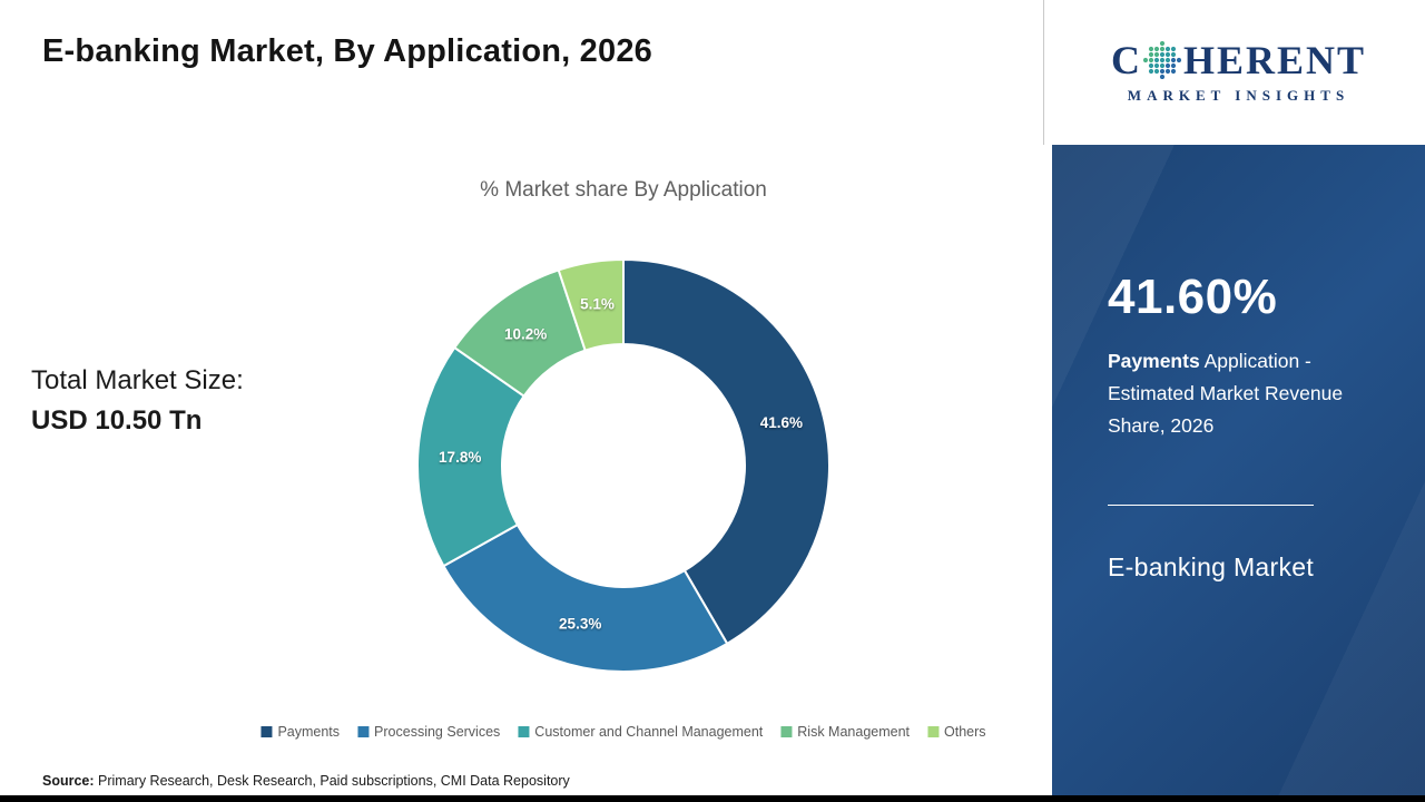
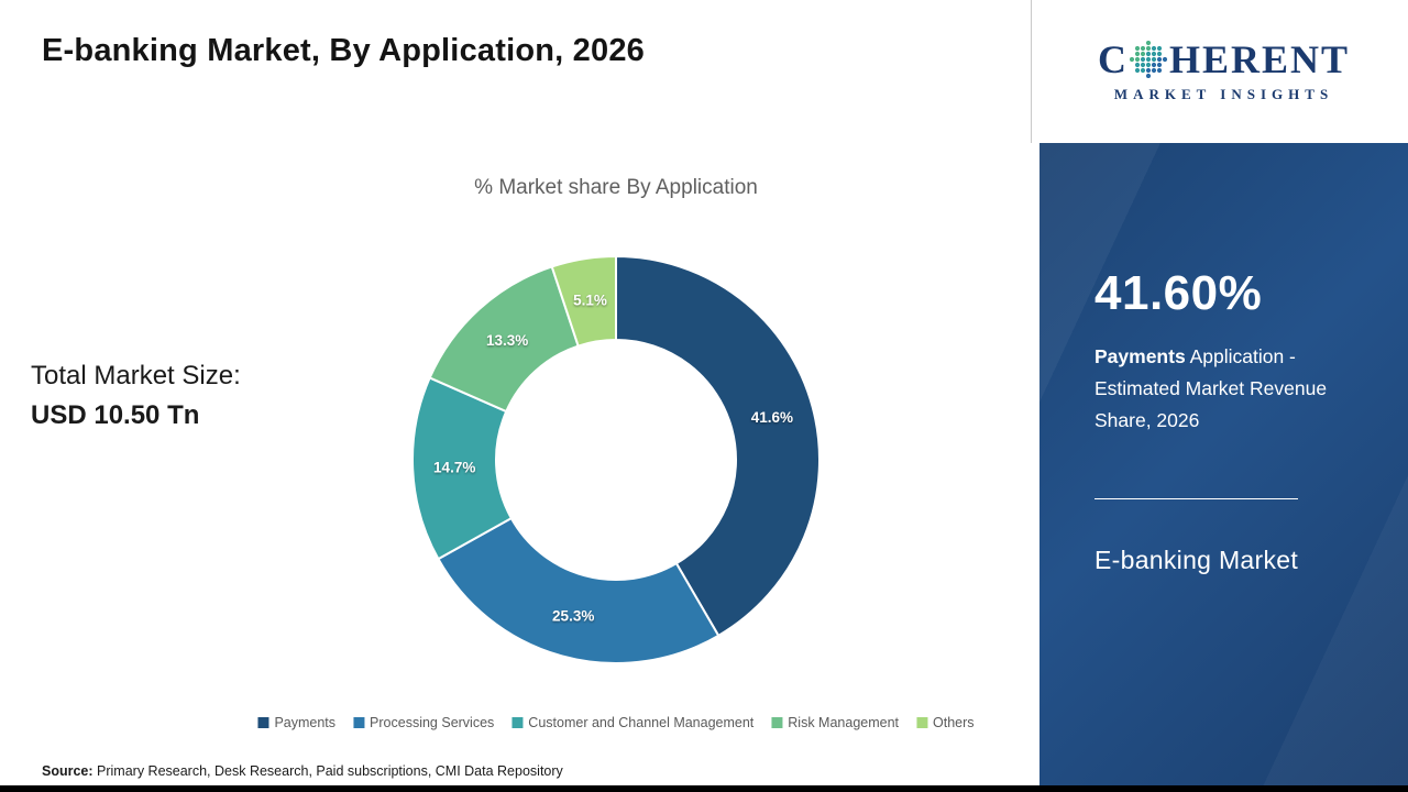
Customer and Channel Management: 17.8% -> 14.7%
Risk Management: 10.2% -> 13.3%
